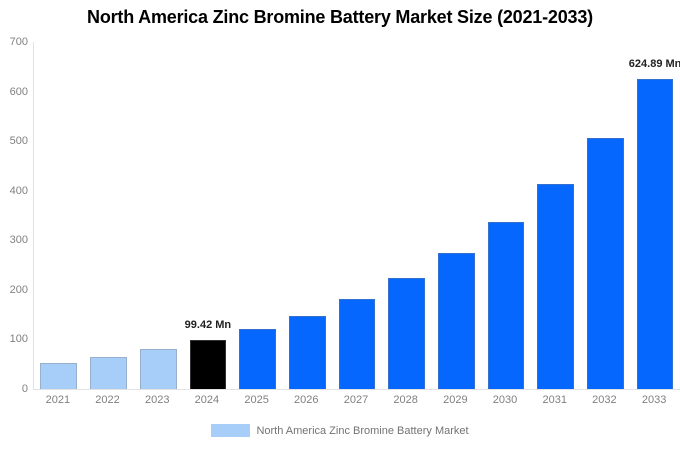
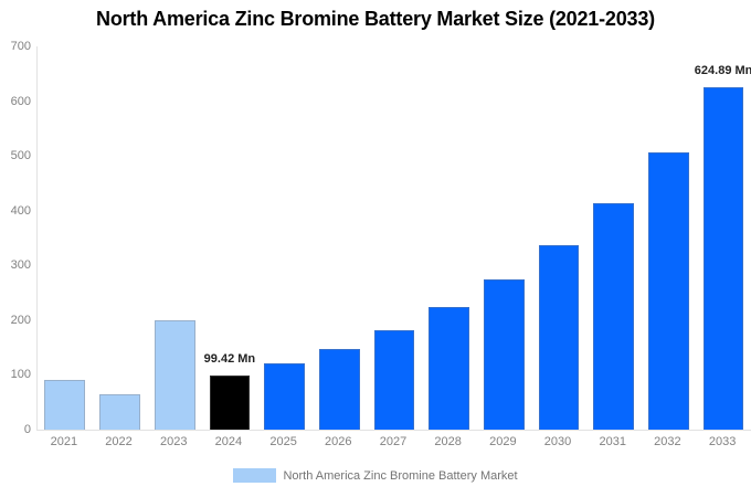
2021: 50 -> 90
2023: 80 -> 200
